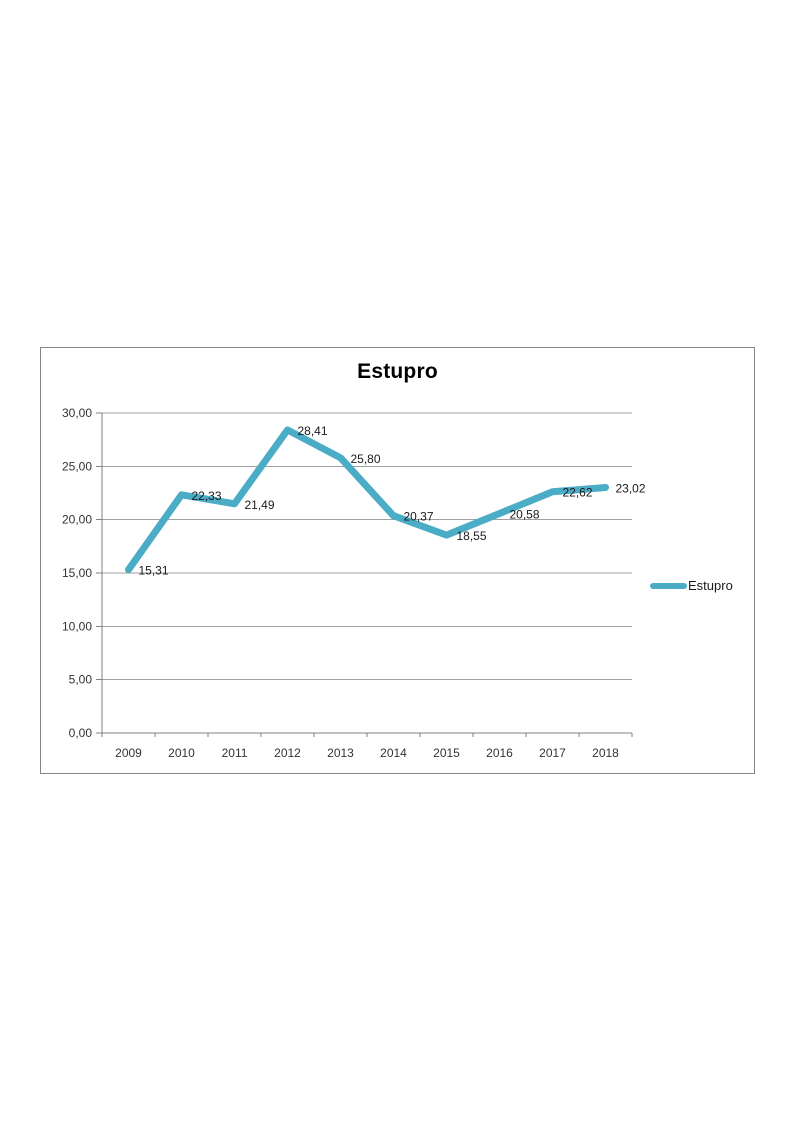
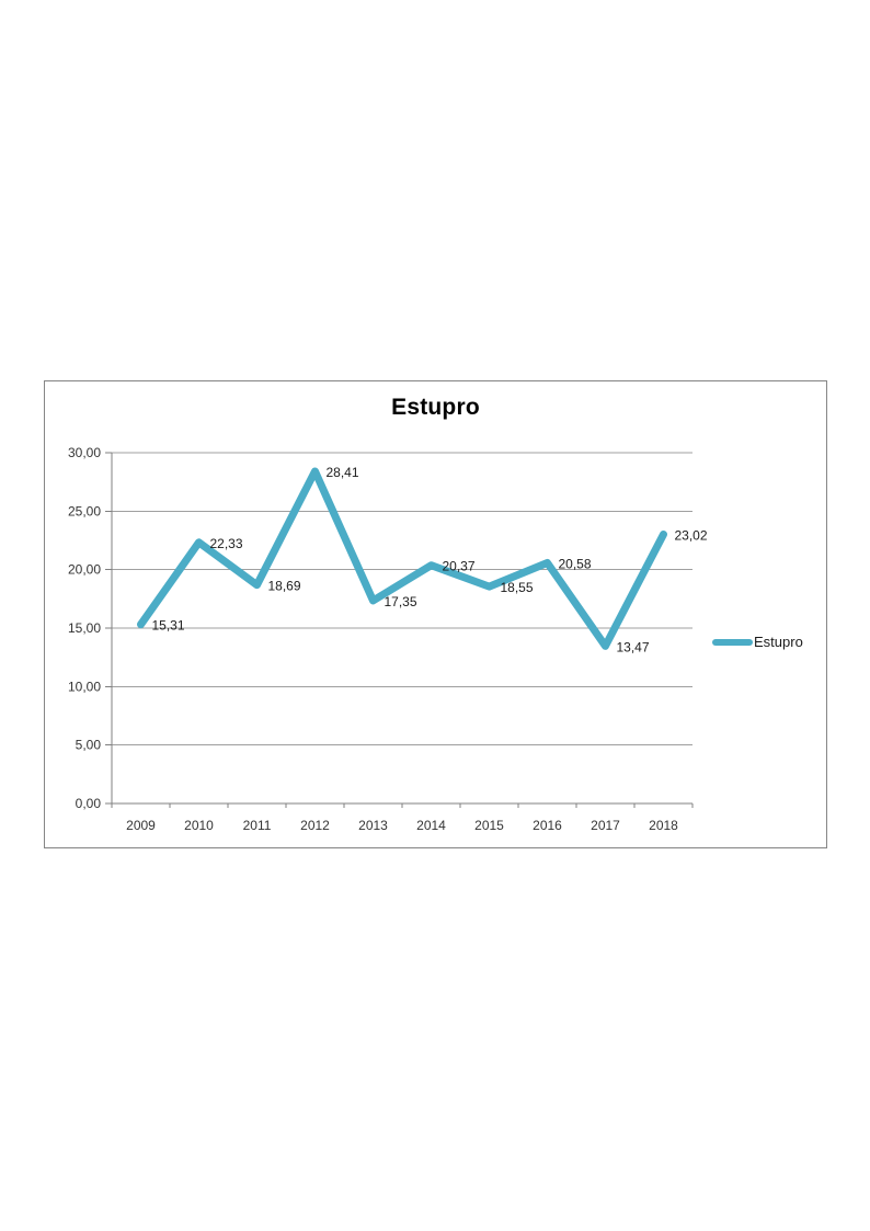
2011: 21,49 -> 18,69
2013: 25,80 -> 17,35
2017: 22,62 -> 13,47
